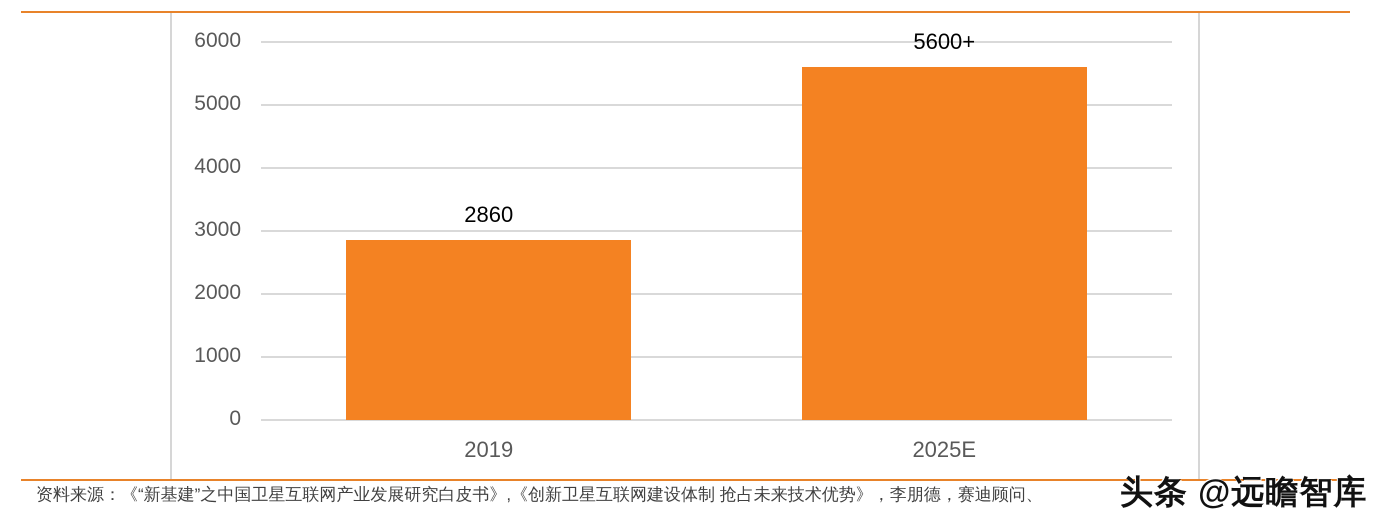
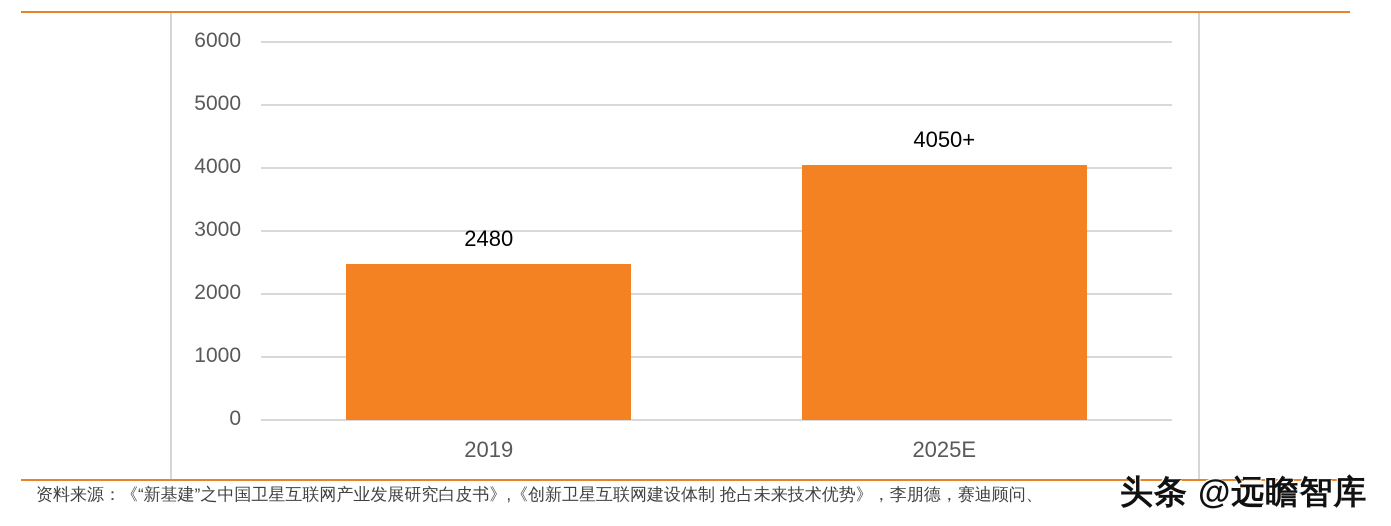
2019: 2860 -> 2480
2025E: 5600 -> 4050
